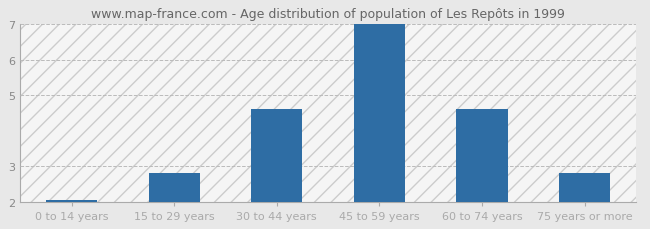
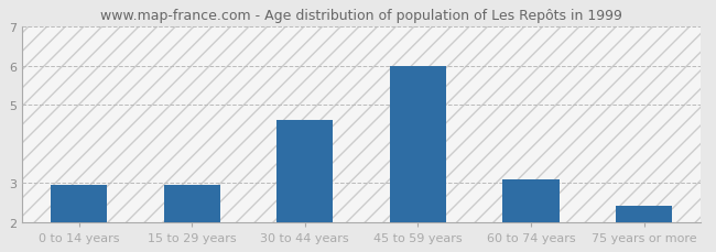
0 to 14 years: 2.05 -> 2.95
15 to 29 years: 2.80 -> 2.95
45 to 59 years: 7.00 -> 6.00
60 to 74 years: 4.60 -> 3.10
75 years or more: 2.80 -> 2.40
